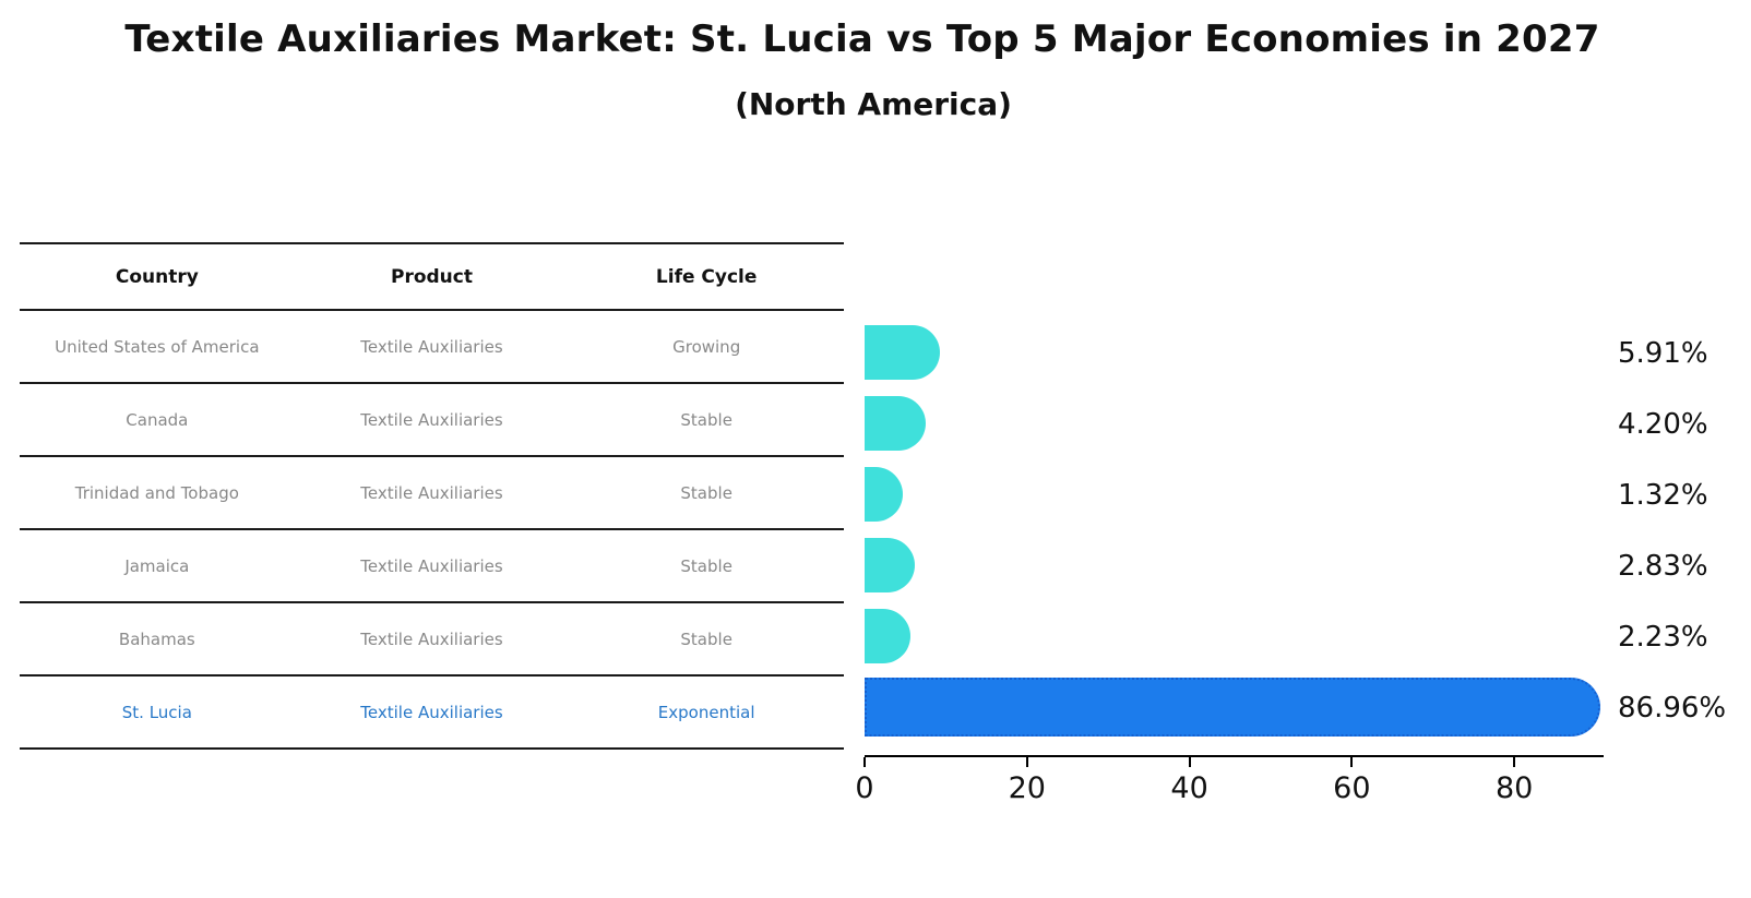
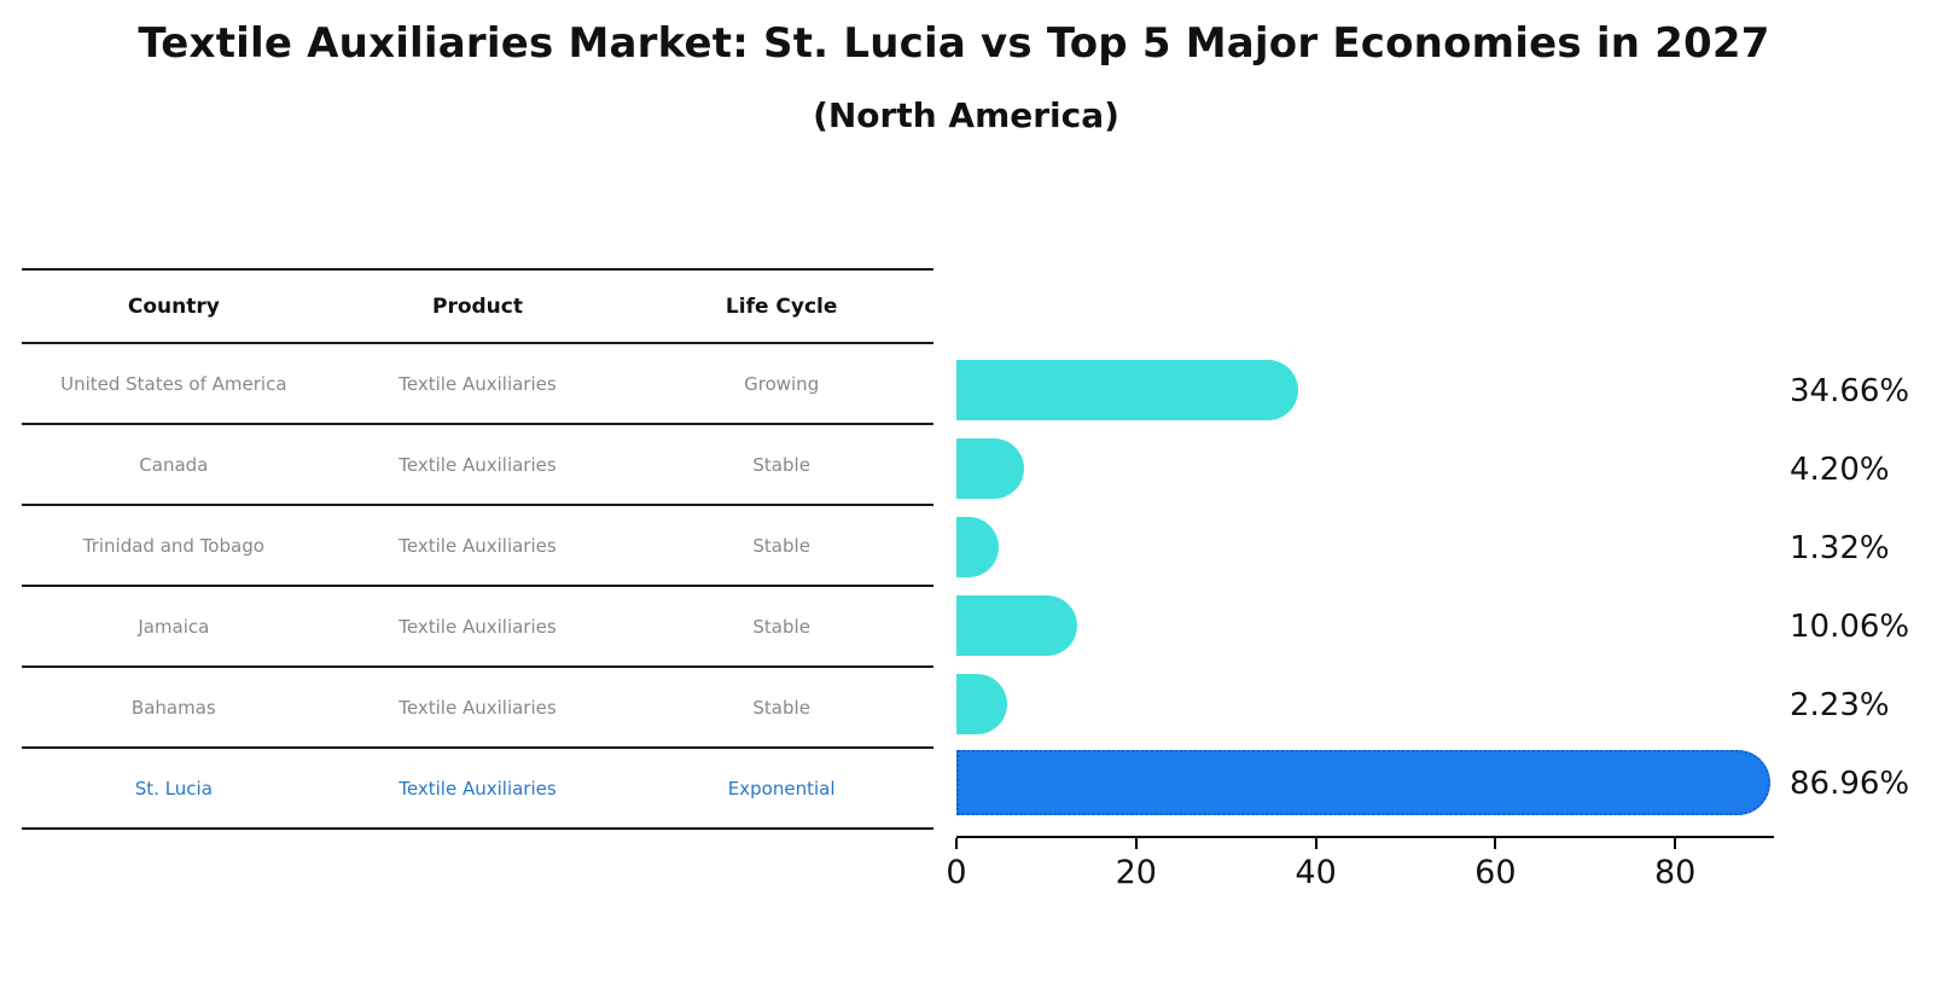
United States of America: 5.91% -> 34.66%
Jamaica: 2.83% -> 10.06%
